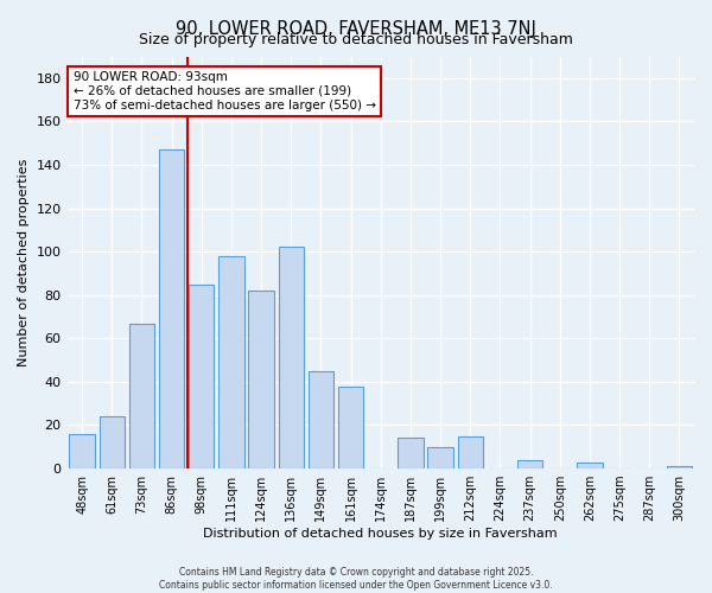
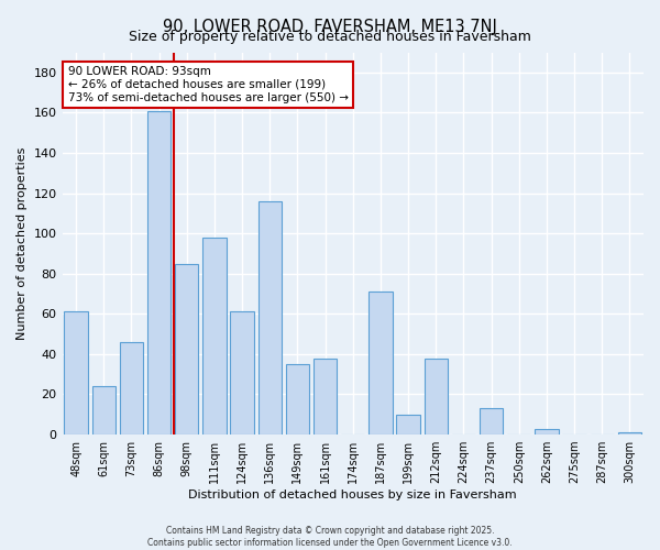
48sqm: 16 -> 61
73sqm: 67 -> 46
86sqm: 147 -> 161
124sqm: 82 -> 61
136sqm: 102 -> 116
149sqm: 45 -> 35
187sqm: 14 -> 71
212sqm: 15 -> 38
237sqm: 4 -> 13
